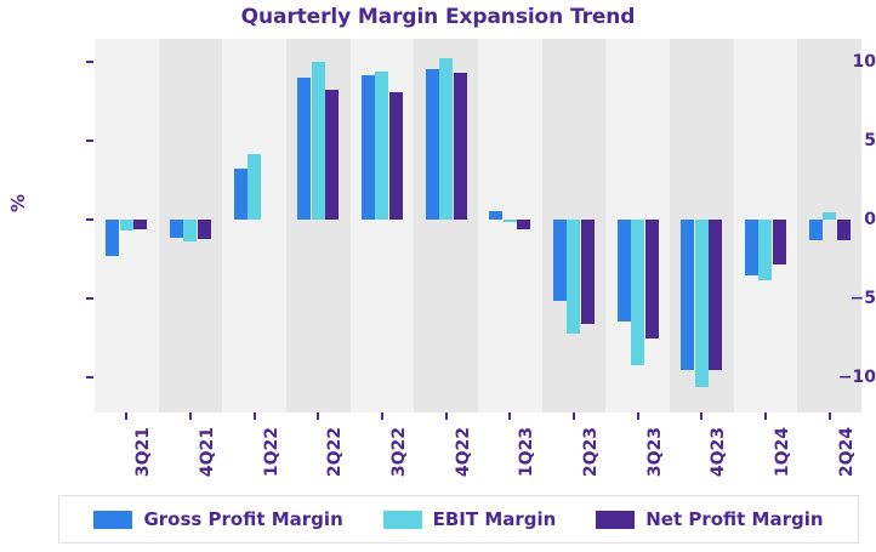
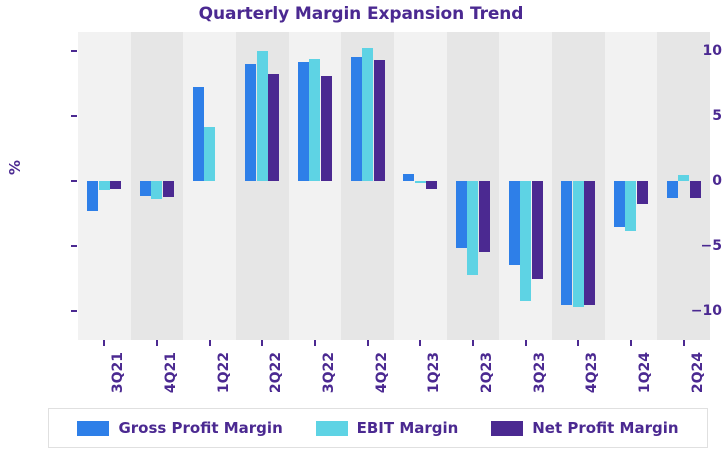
Gross Profit Margin/1Q22: 3.3 -> 7.3
Net Profit Margin/2Q23: -6.6 -> -5.4
EBIT Margin/4Q23: -10.6 -> -9.7
Net Profit Margin/1Q24: -2.8 -> -1.7
